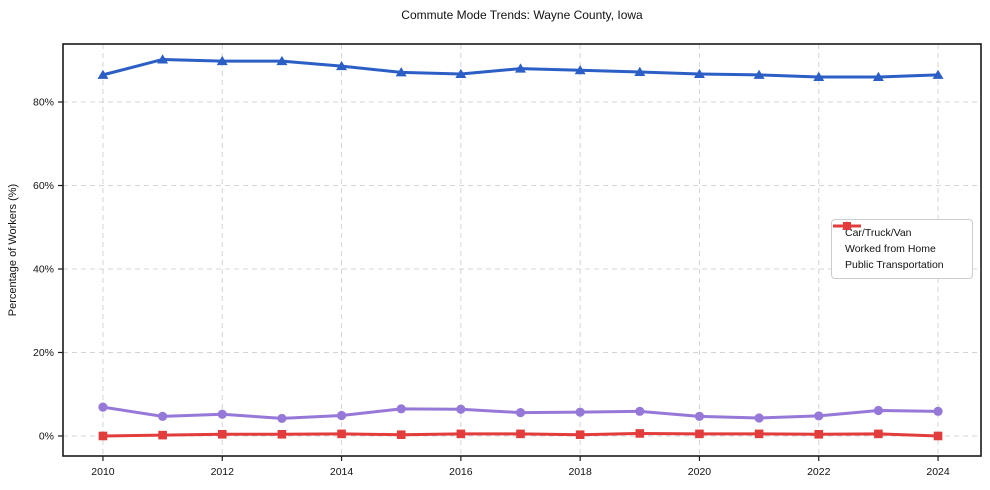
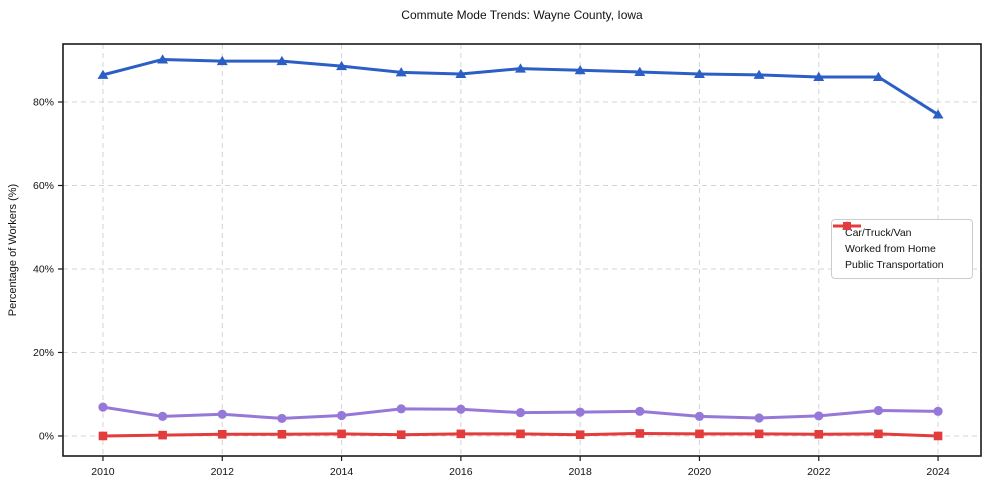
Car/Truck/Van/2024: 86% -> 77%
